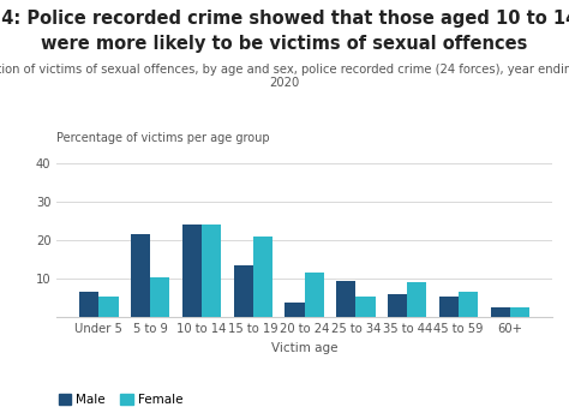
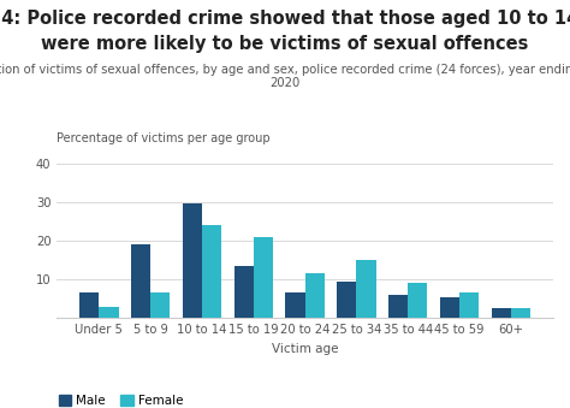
Female/Under 5: 5.5 -> 3.0
Male/5 to 9: 21.5 -> 19.0
Female/5 to 9: 10.5 -> 6.5
Male/10 to 14: 24.0 -> 29.5
Male/20 to 24: 4.0 -> 6.5
Female/25 to 34: 5.5 -> 15.0
